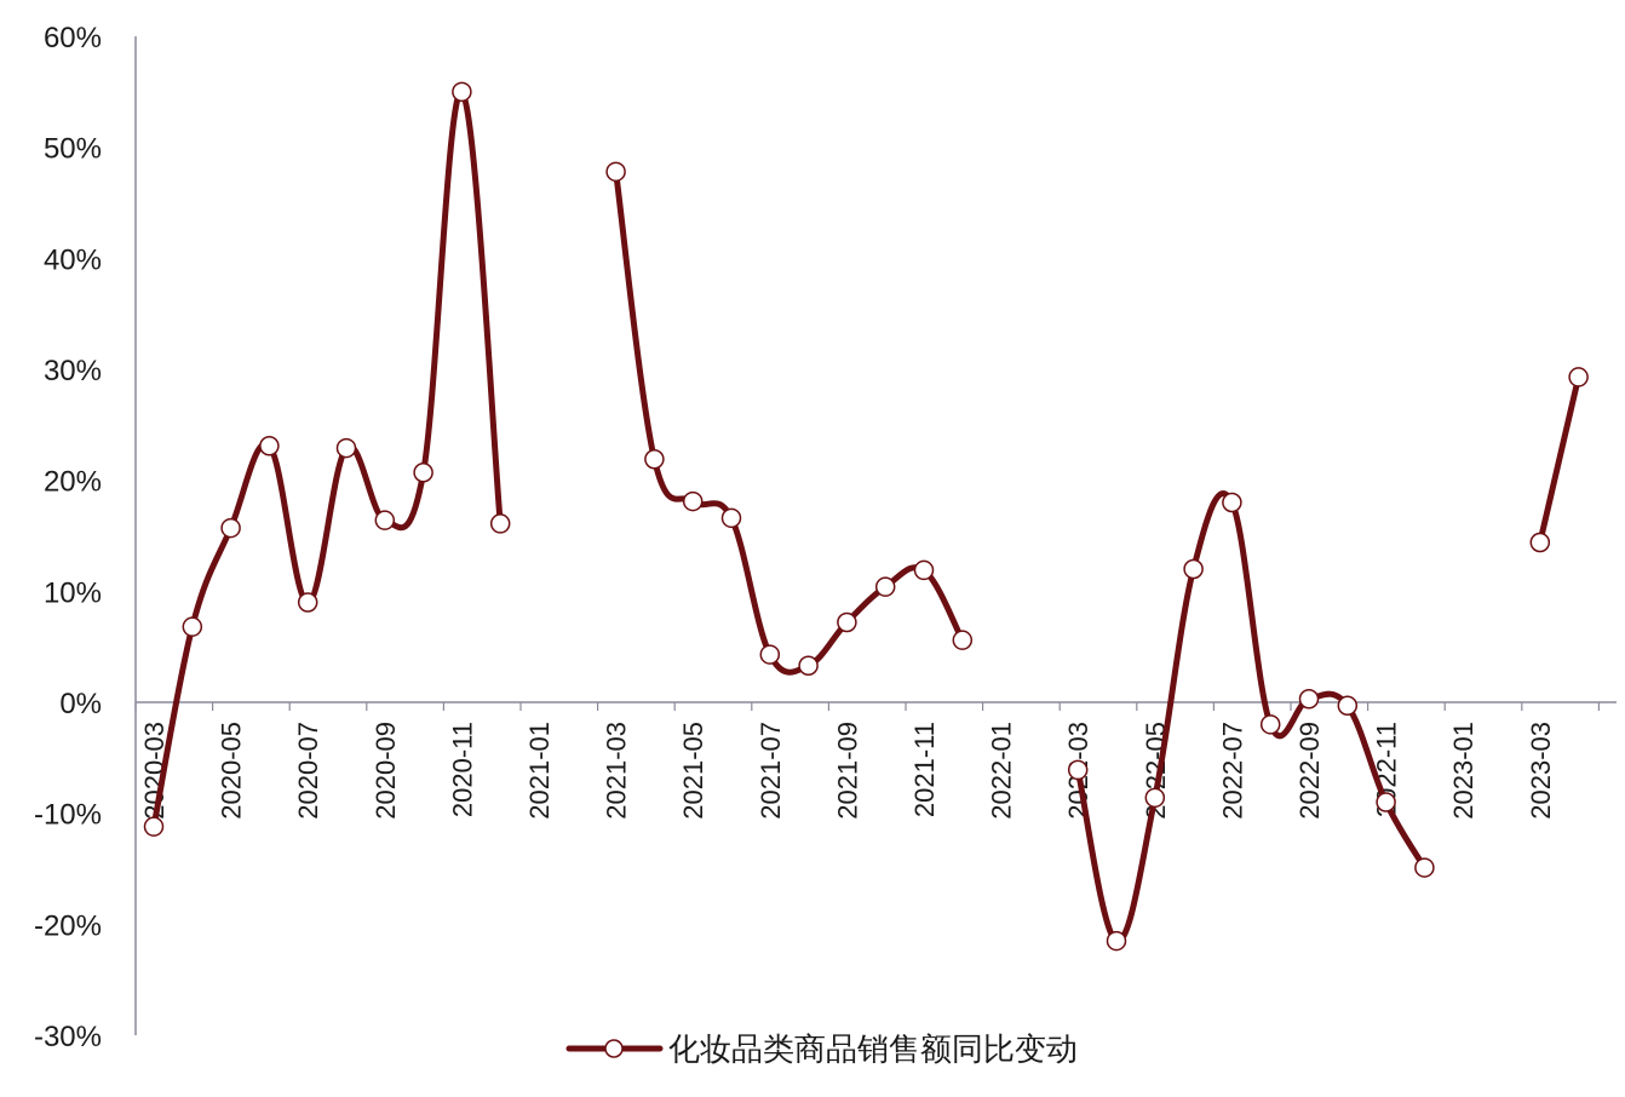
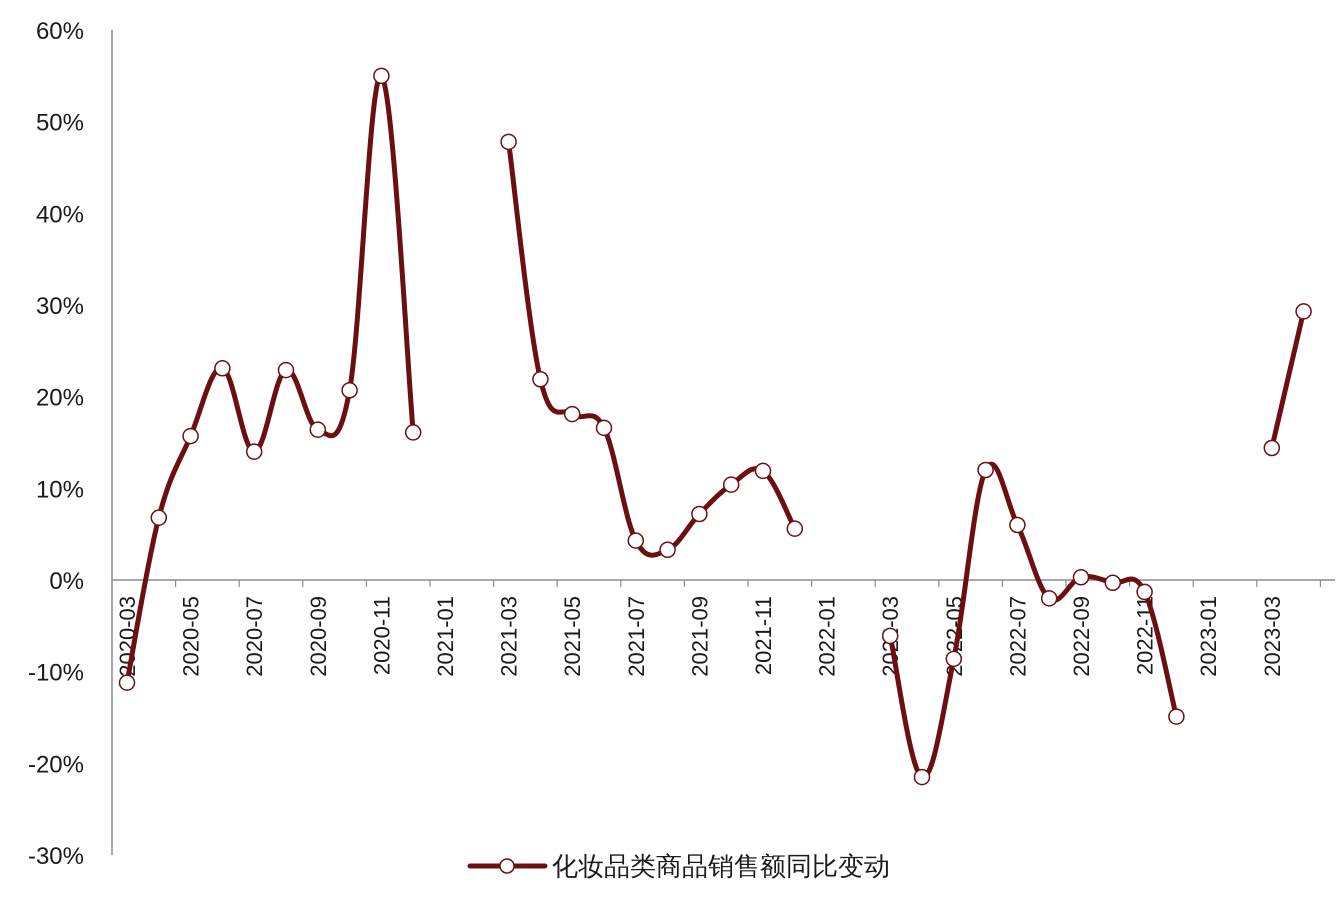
2020-07: 9% -> 14%
2022-07: 18% -> 6%
2022-11: -9% -> -1%
